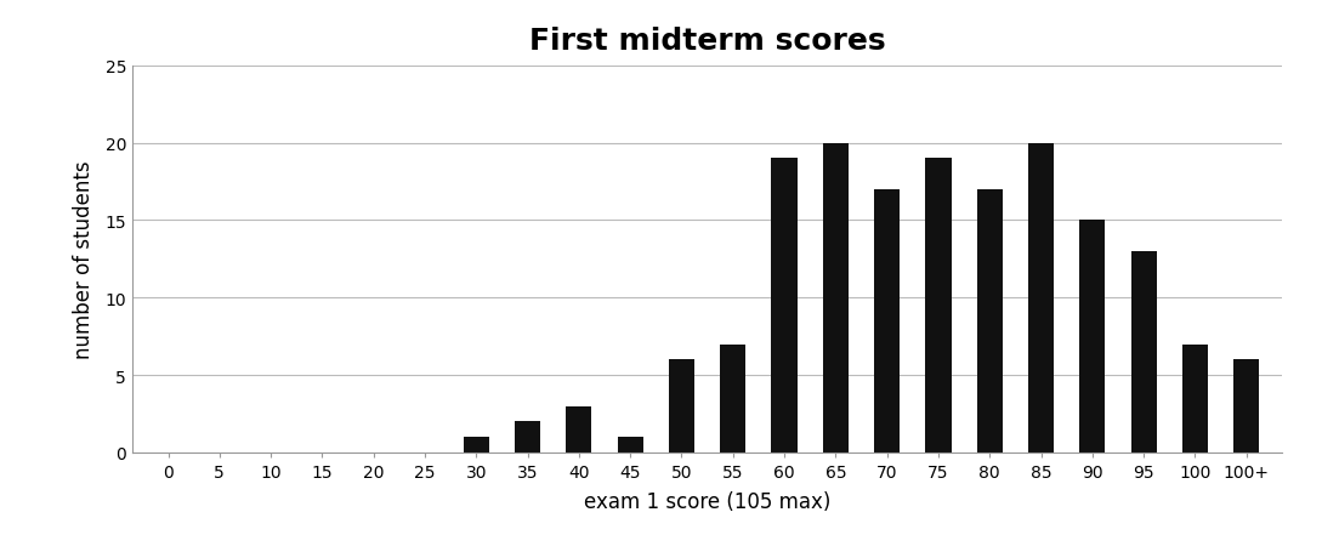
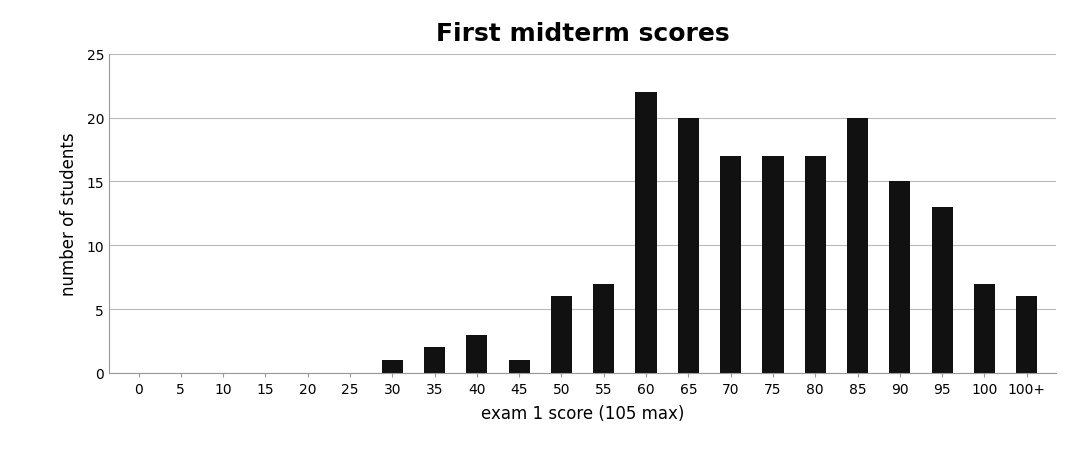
60: 19 -> 22
75: 19 -> 17
